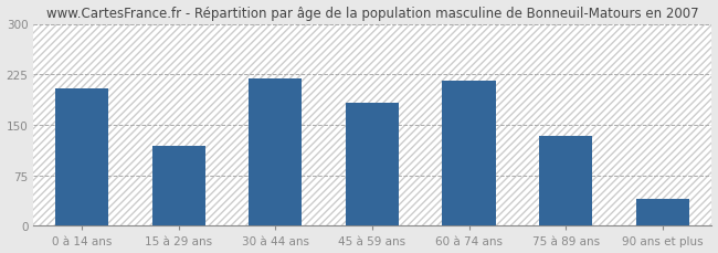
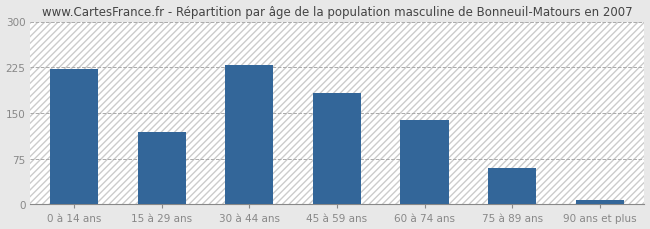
0 à 14 ans: 204 -> 222
30 à 44 ans: 218 -> 228
60 à 74 ans: 216 -> 138
75 à 89 ans: 134 -> 60
90 ans et plus: 40 -> 8
